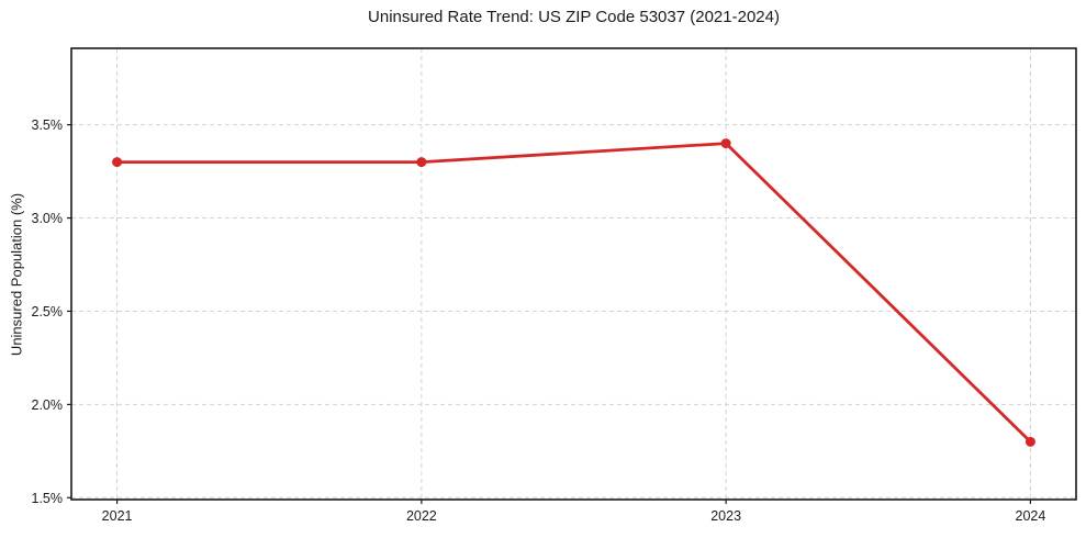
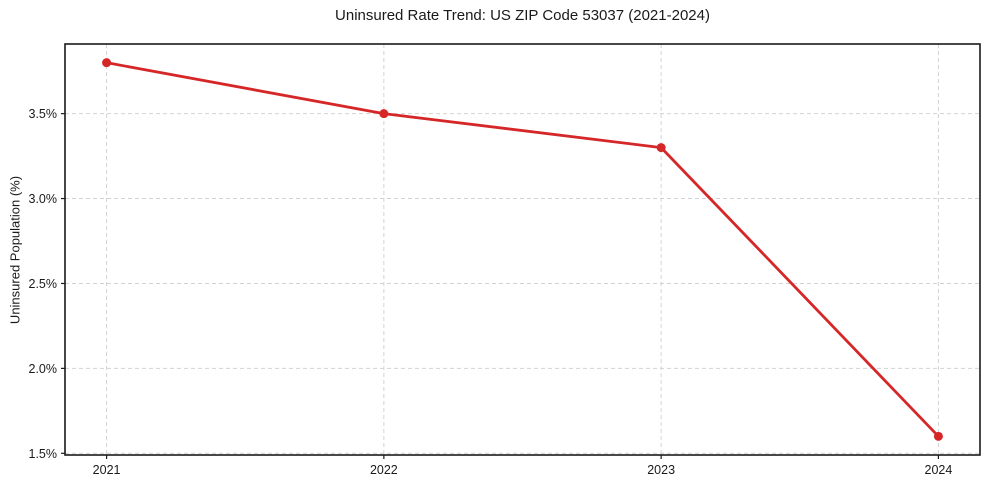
2021: 3.3% -> 3.8%
2022: 3.3% -> 3.5%
2023: 3.4% -> 3.3%
2024: 1.8% -> 1.6%
